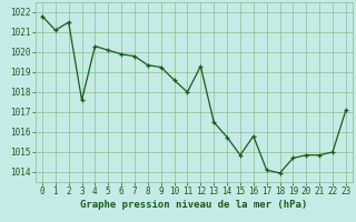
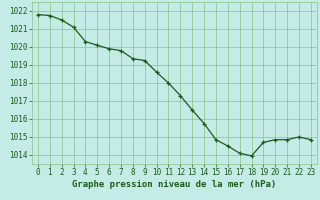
1: 1021.1 -> 1021.8
3: 1017.6 -> 1021.1
12: 1019.3 -> 1017.3
16: 1015.8 -> 1014.5
23: 1017.1 -> 1014.9
